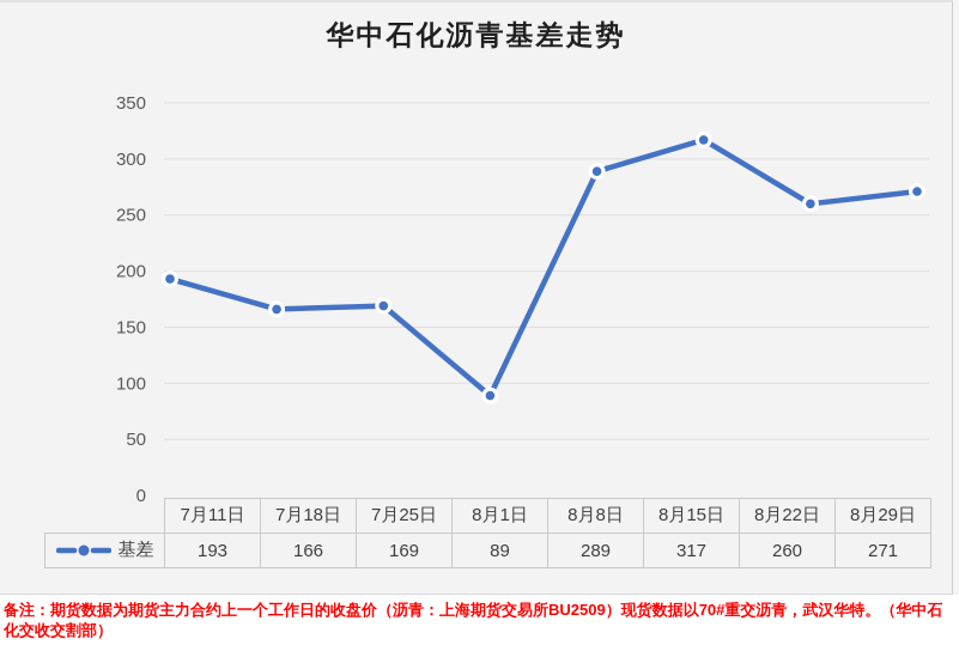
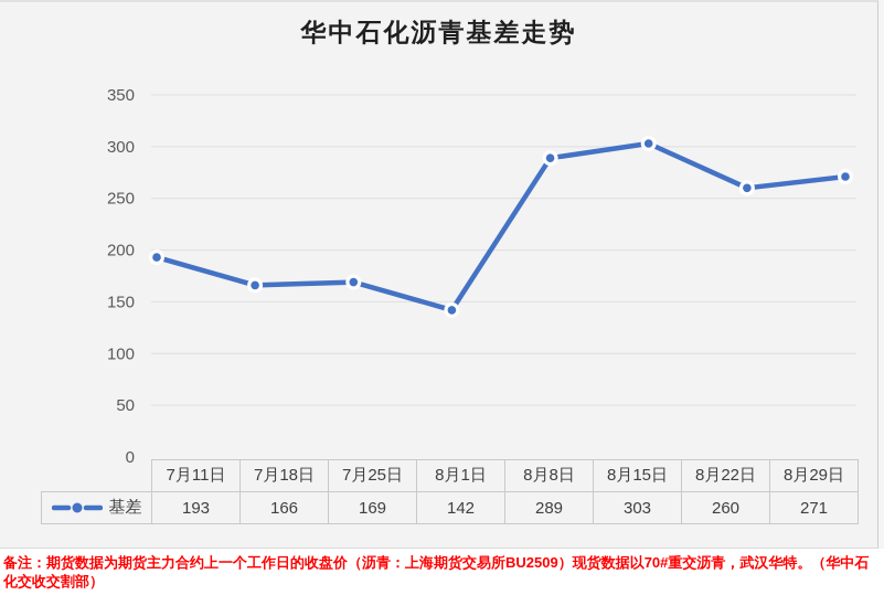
8月1日: 89 -> 142
8月15日: 317 -> 303
